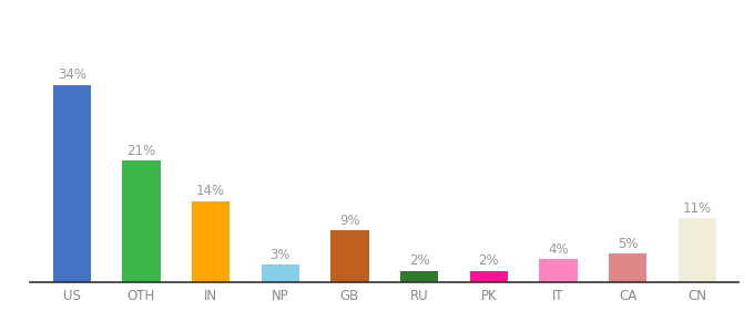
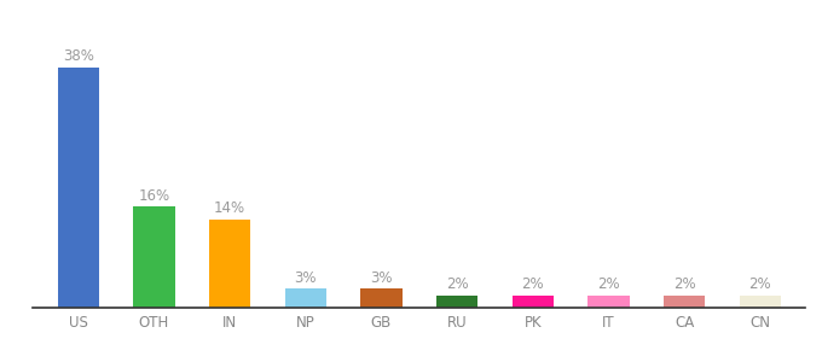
US: 34% -> 38%
OTH: 21% -> 16%
GB: 9% -> 3%
IT: 4% -> 2%
CA: 5% -> 2%
CN: 11% -> 2%
